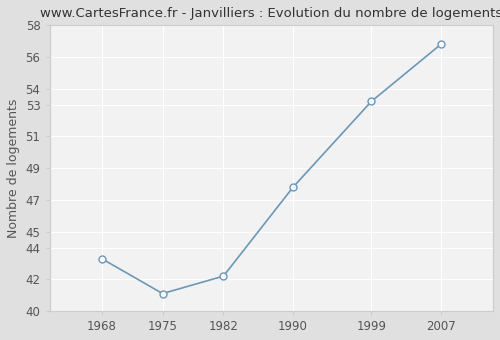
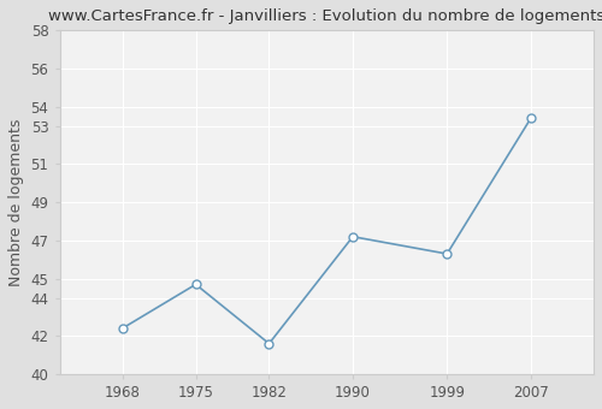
1968: 43.3 -> 42.4
1975: 41.1 -> 44.7
1982: 42.2 -> 41.6
1990: 47.8 -> 47.2
1999: 53.2 -> 46.3
2007: 56.8 -> 53.4
